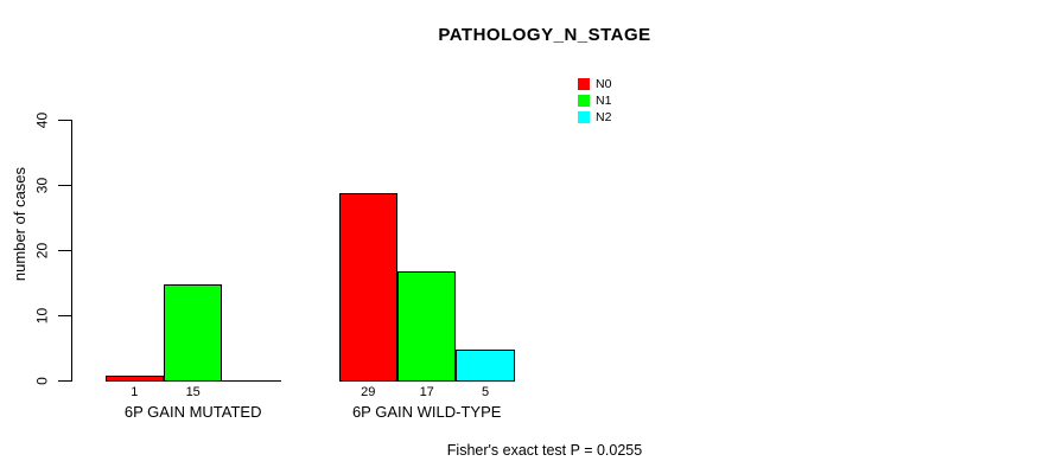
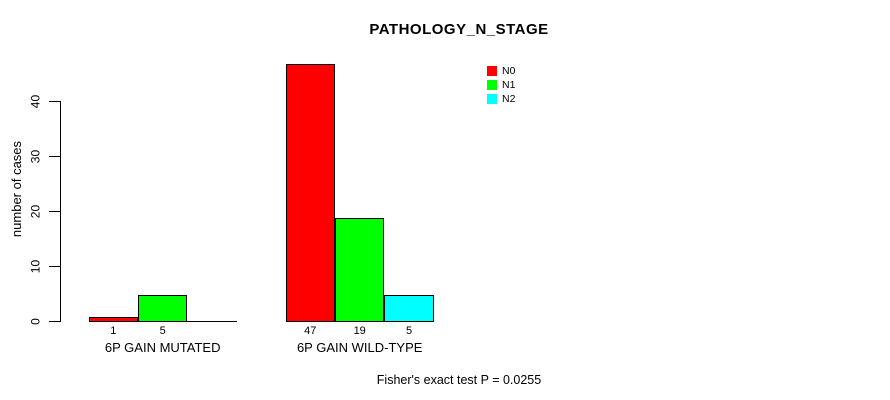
N1/6P GAIN MUTATED: 15 -> 5
N0/6P GAIN WILD-TYPE: 29 -> 47
N1/6P GAIN WILD-TYPE: 17 -> 19
